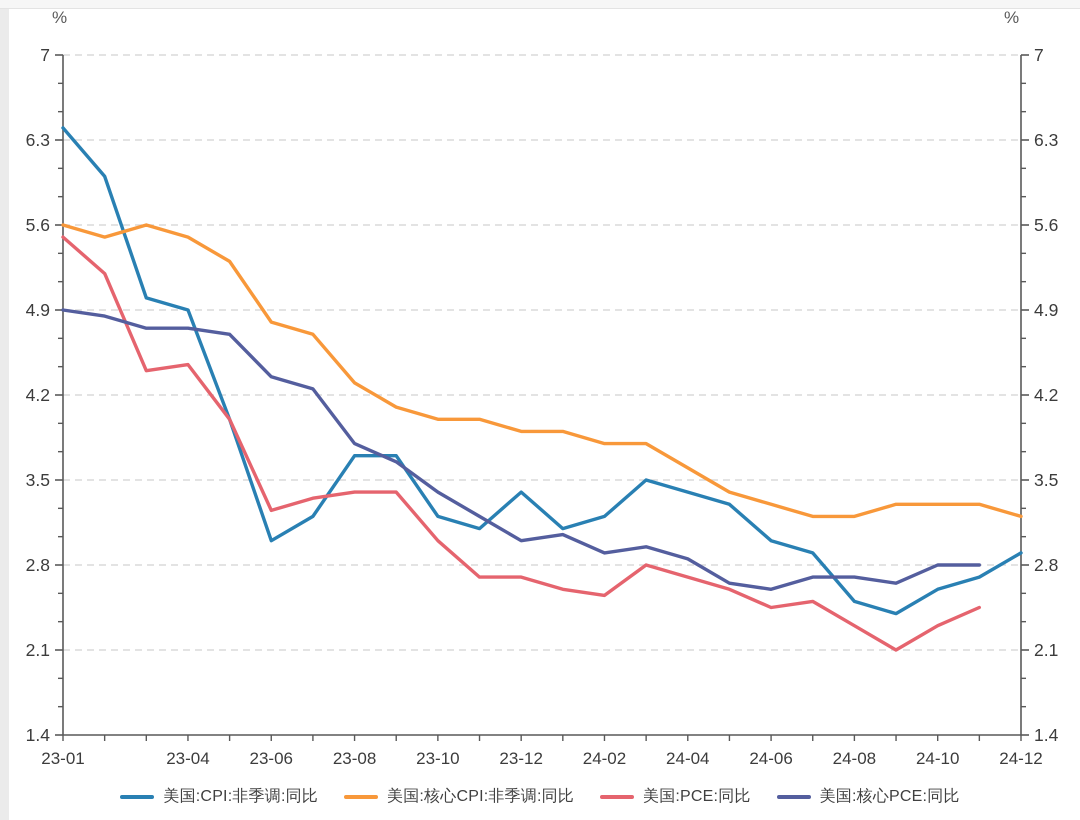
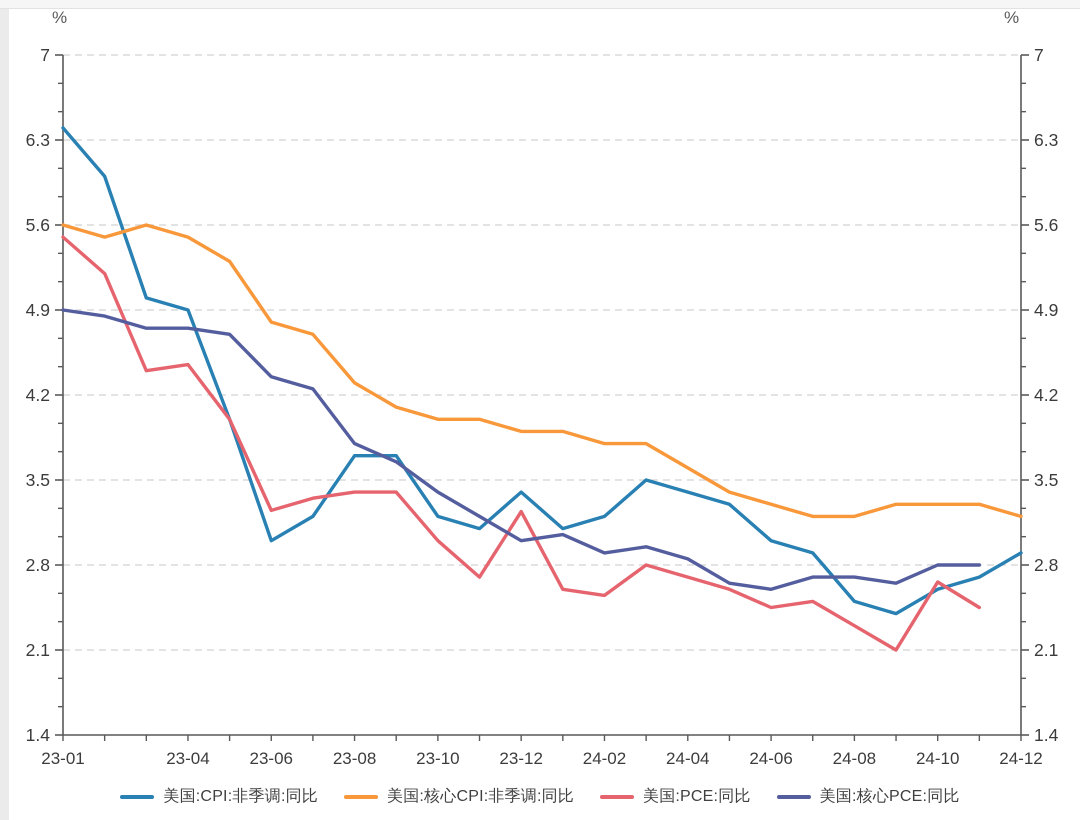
美国:PCE:同比/23-12: 2.70 -> 3.24
美国:PCE:同比/24-10: 2.30 -> 2.66
